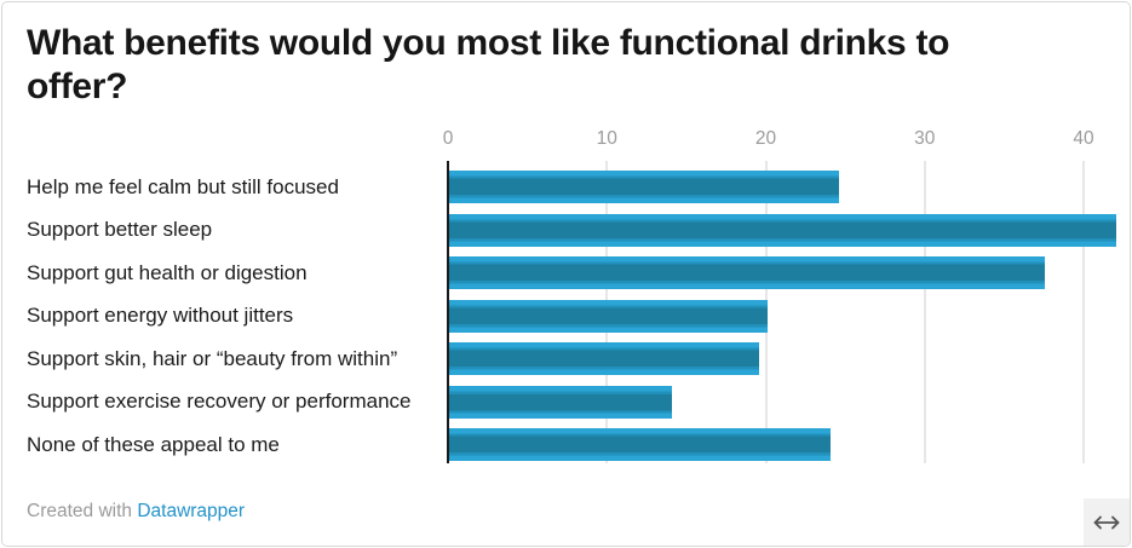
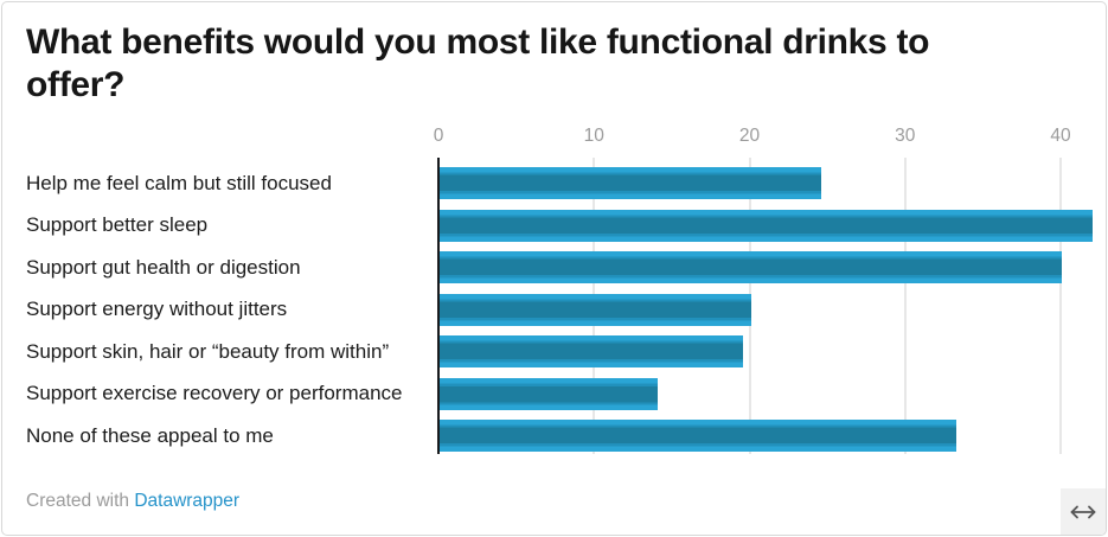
Support gut health or digestion: 37.5 -> 40.0
None of these appeal to me: 24.0 -> 33.2
